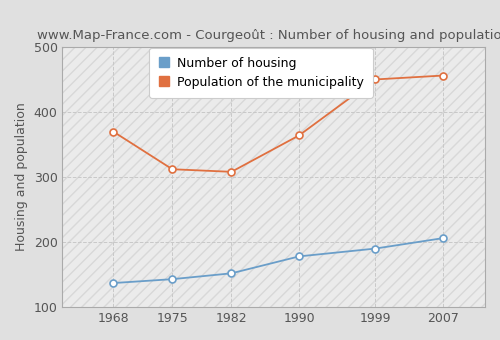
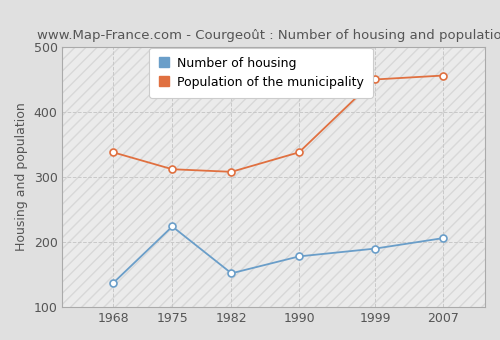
Population of the municipality/1968: 370 -> 338
Number of housing/1975: 143 -> 224
Population of the municipality/1990: 364 -> 338
